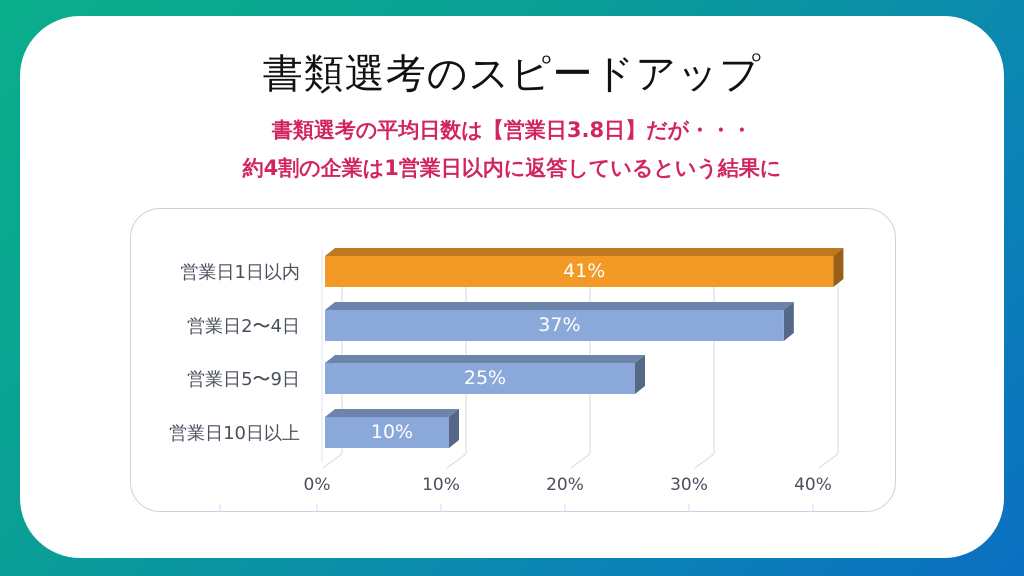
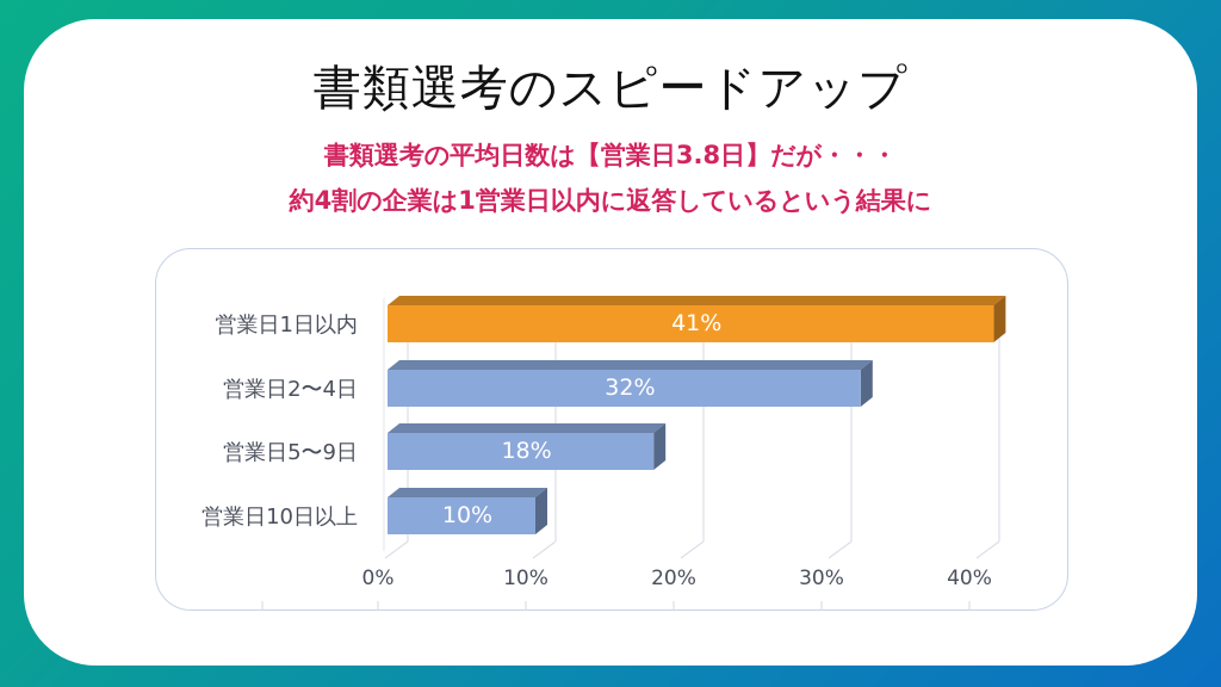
営業日2〜4日: 37% -> 32%
営業日5〜9日: 25% -> 18%
